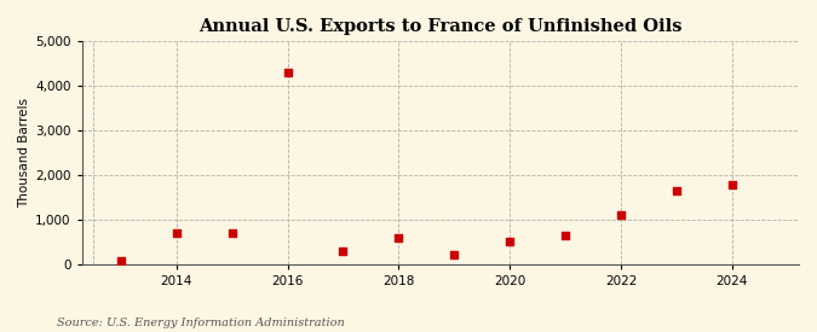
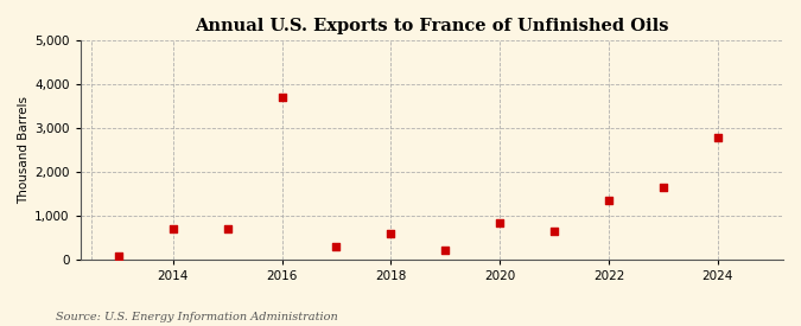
2016: 4,300 -> 3,700
2020: 510 -> 850
2022: 1,100 -> 1,350
2024: 1,800 -> 2,800
